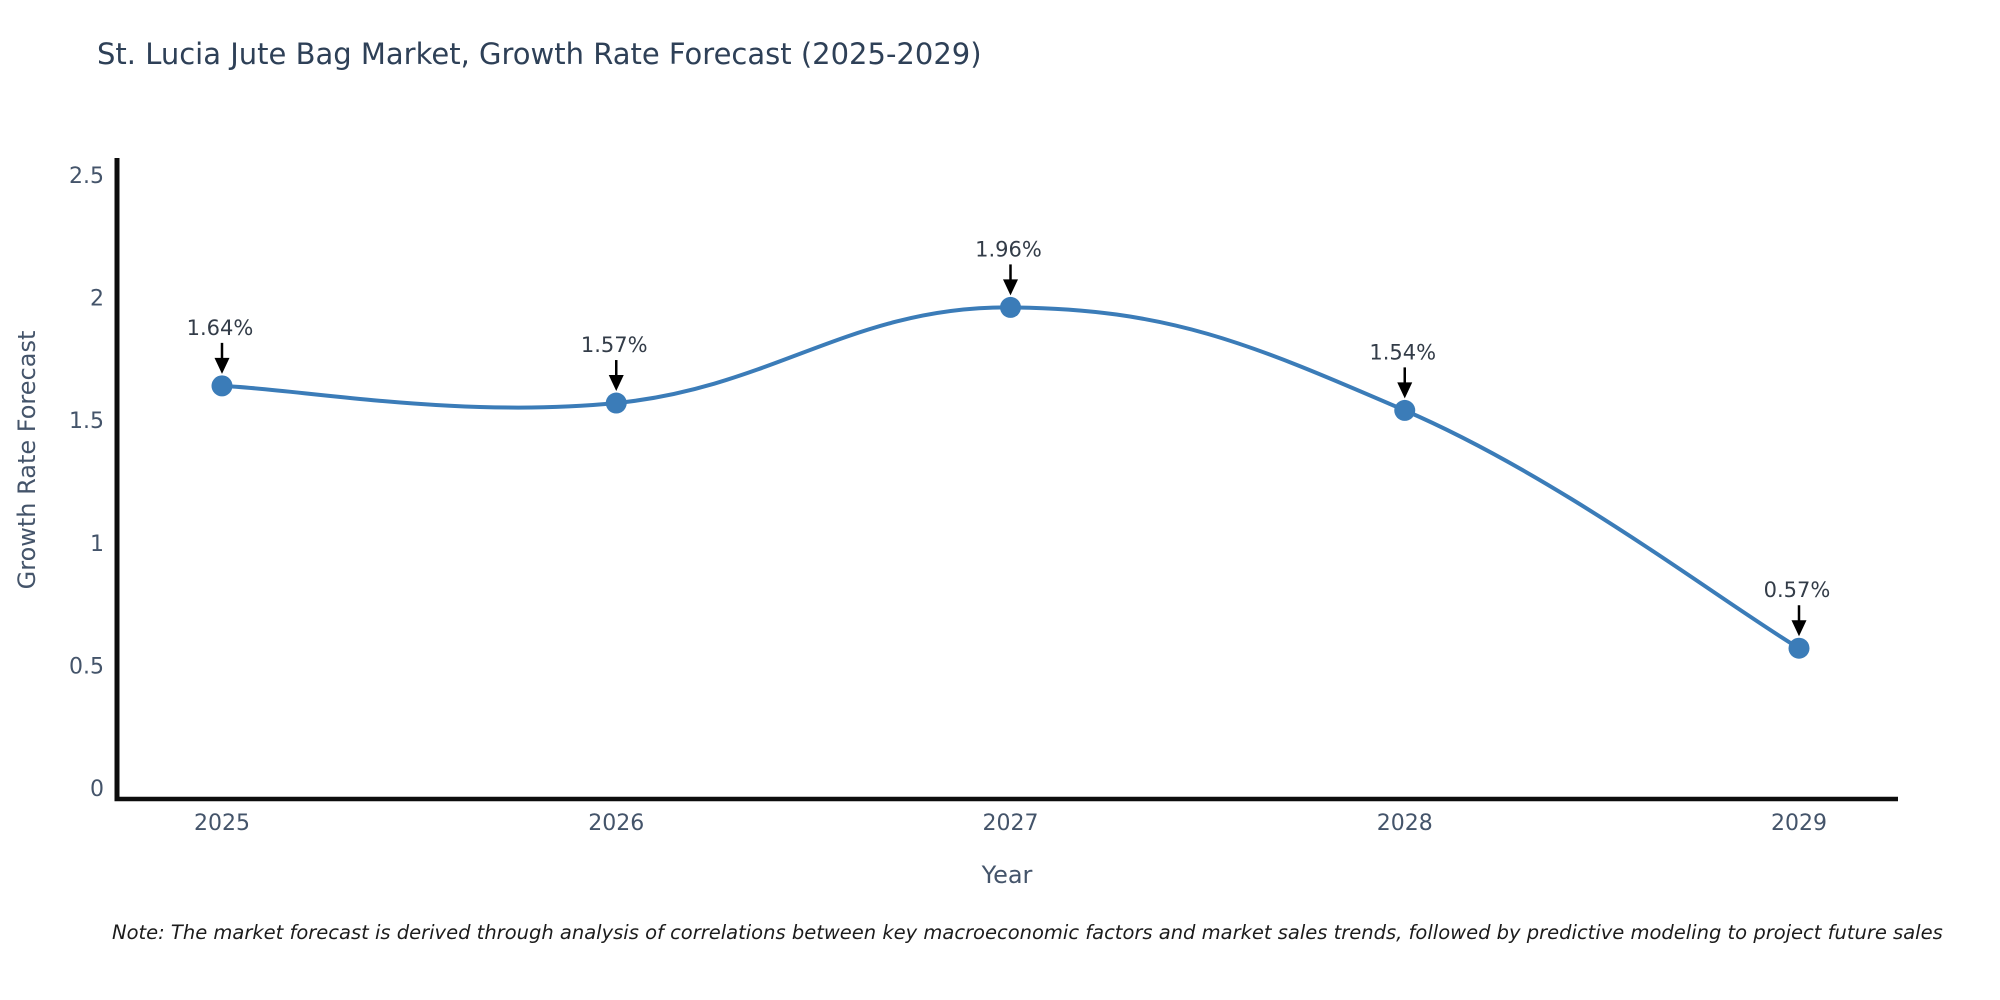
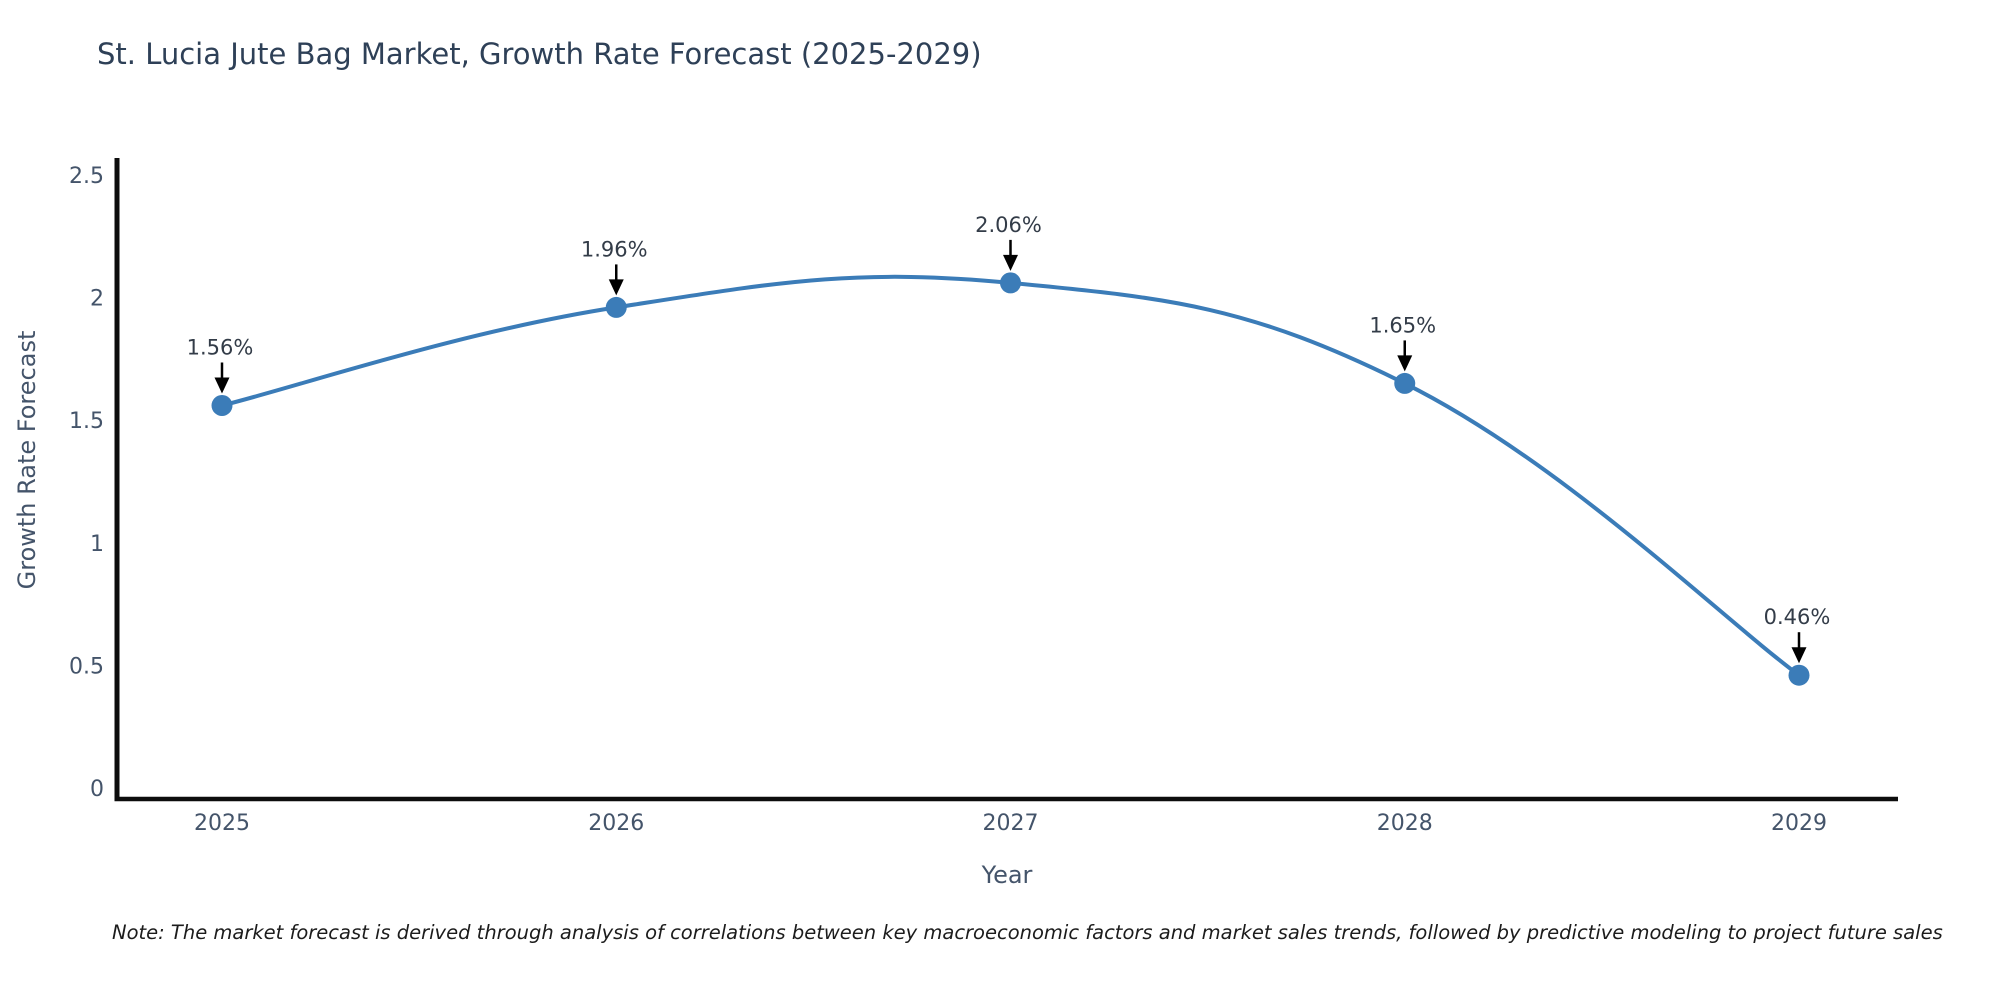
2025: 1.64% -> 1.56%
2026: 1.57% -> 1.96%
2027: 1.96% -> 2.06%
2028: 1.54% -> 1.65%
2029: 0.57% -> 0.46%
